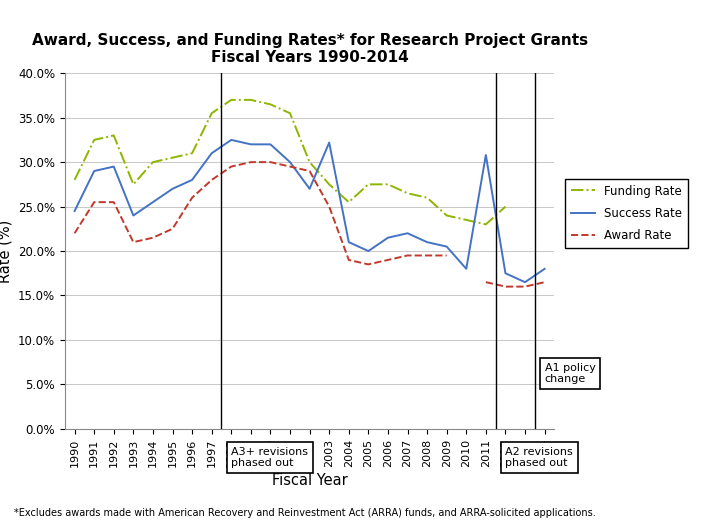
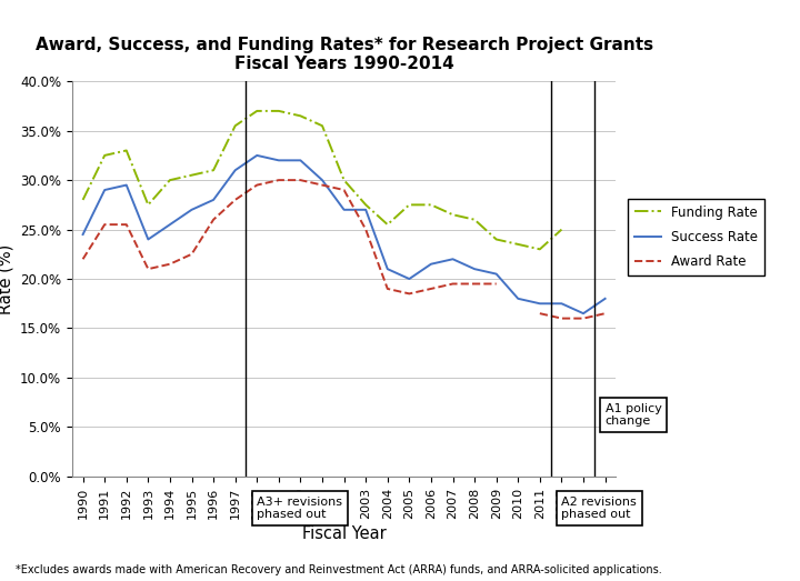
Success Rate/2003: 32.2% -> 27.0%
Success Rate/2011: 30.8% -> 17.5%
